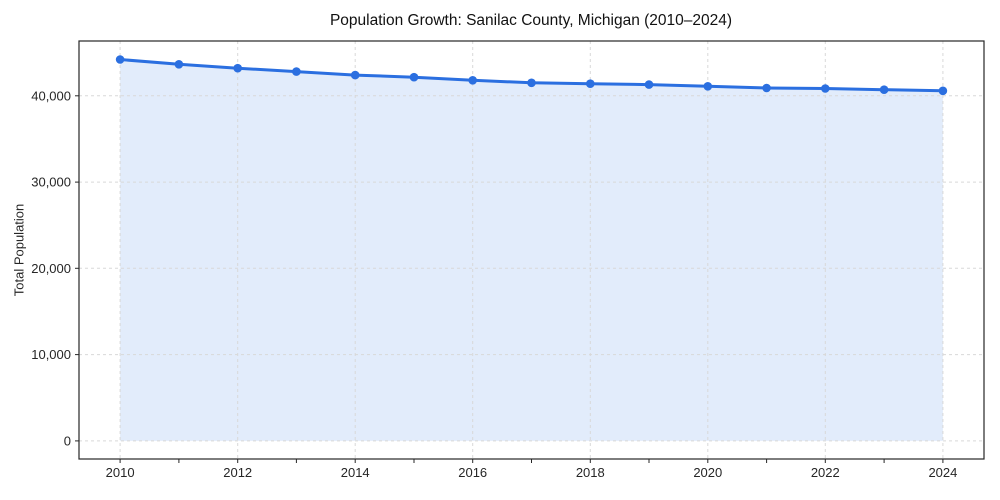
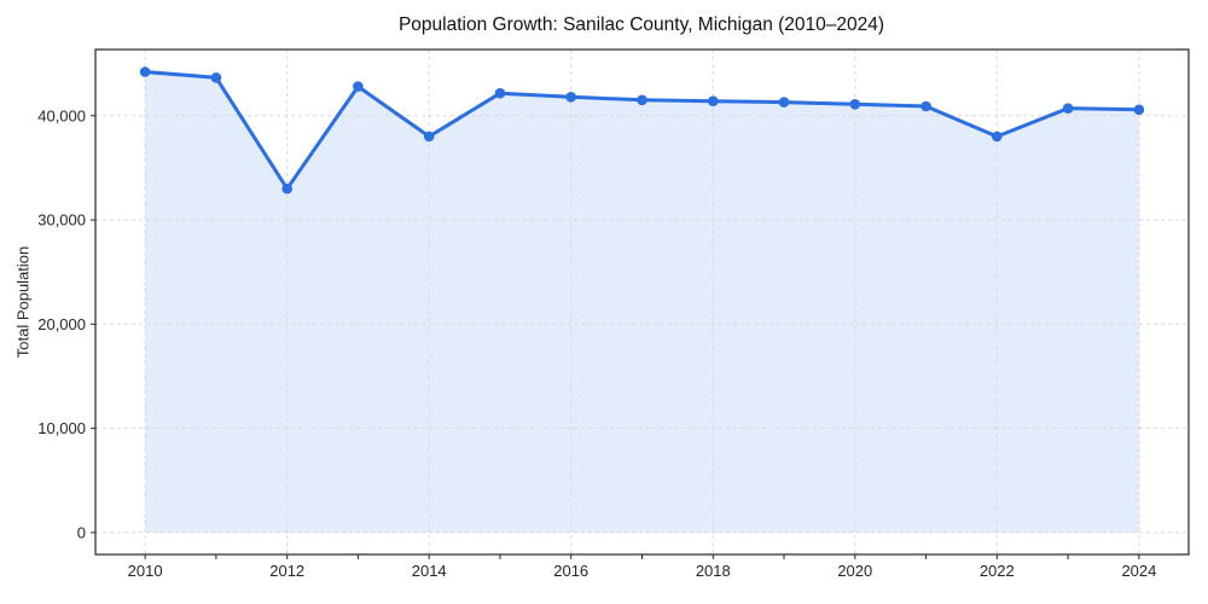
2012: 43000 -> 33000
2014: 42000 -> 38000
2022: 41000 -> 38000
